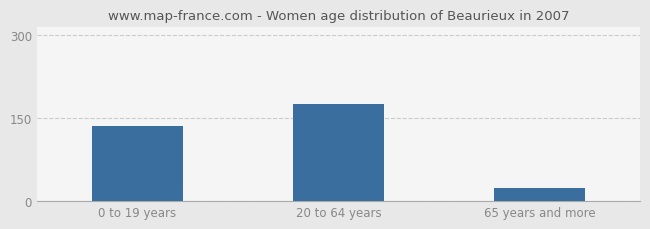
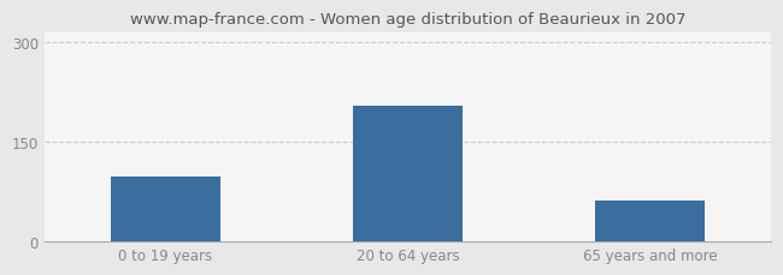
0 to 19 years: 136 -> 98
20 to 64 years: 176 -> 204
65 years and more: 25 -> 62
